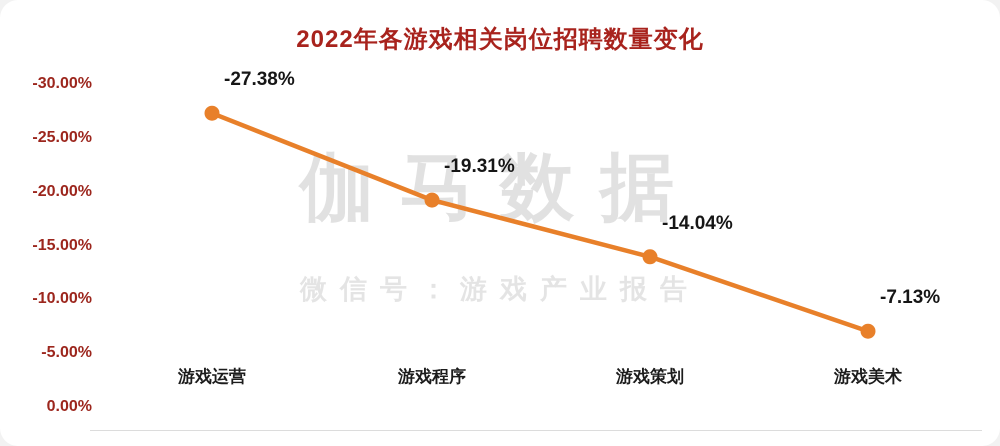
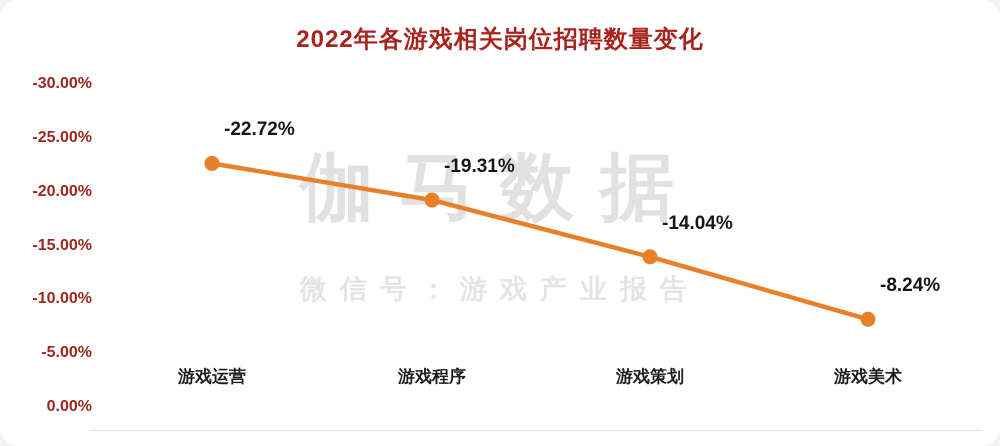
游戏运营: -27.38% -> -22.72%
游戏美术: -7.13% -> -8.24%
